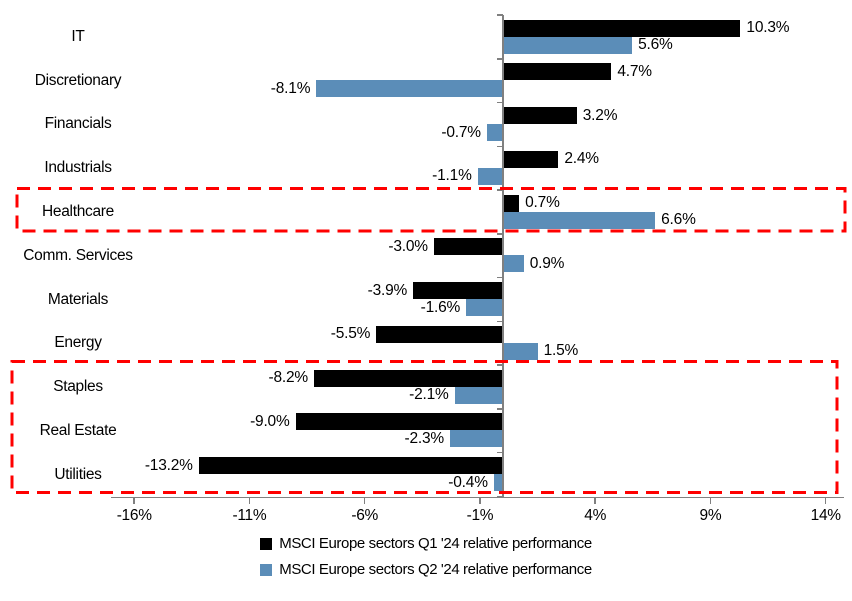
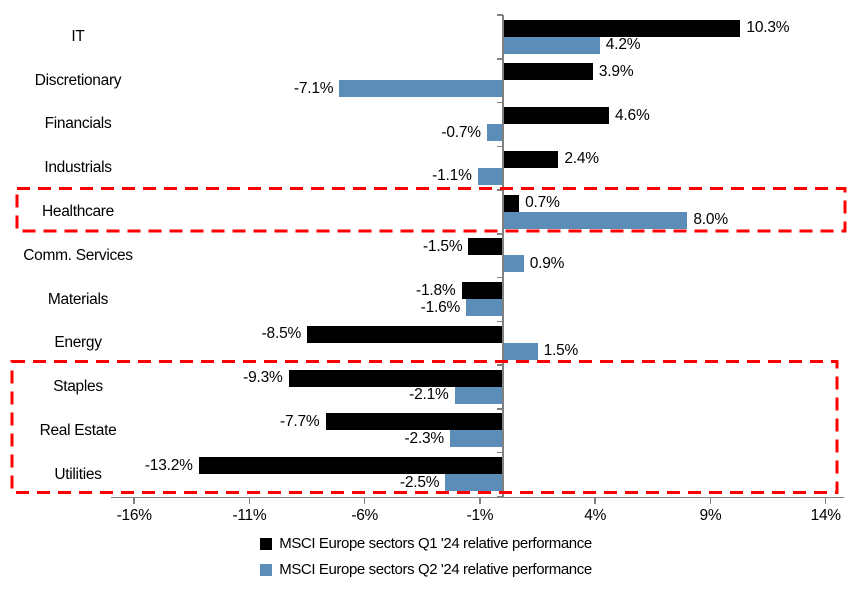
MSCI Europe sectors Q2 '24 relative performance/IT: 5.6% -> 4.2%
MSCI Europe sectors Q1 '24 relative performance/Discretionary: 4.7% -> 3.9%
MSCI Europe sectors Q2 '24 relative performance/Discretionary: -8.1% -> -7.1%
MSCI Europe sectors Q1 '24 relative performance/Financials: 3.2% -> 4.6%
MSCI Europe sectors Q2 '24 relative performance/Healthcare: 6.6% -> 8.0%
MSCI Europe sectors Q1 '24 relative performance/Comm. Services: -3.0% -> -1.5%
MSCI Europe sectors Q1 '24 relative performance/Materials: -3.9% -> -1.8%
MSCI Europe sectors Q1 '24 relative performance/Energy: -5.5% -> -8.5%
MSCI Europe sectors Q1 '24 relative performance/Staples: -8.2% -> -9.3%
MSCI Europe sectors Q1 '24 relative performance/Real Estate: -9.0% -> -7.7%
MSCI Europe sectors Q2 '24 relative performance/Utilities: -0.4% -> -2.5%
